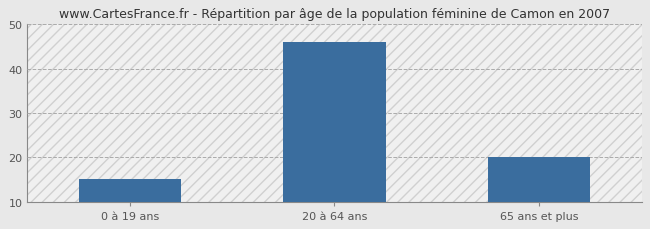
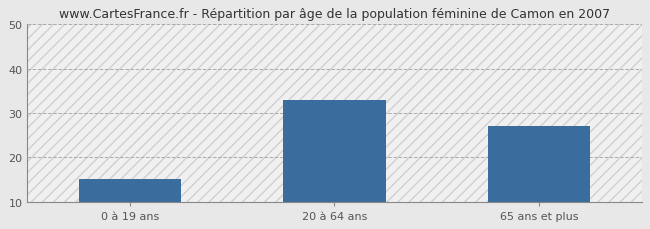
20 à 64 ans: 46 -> 33
65 ans et plus: 20 -> 27
